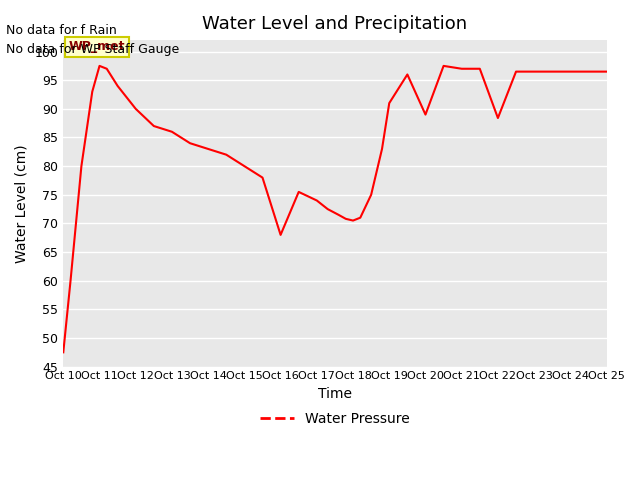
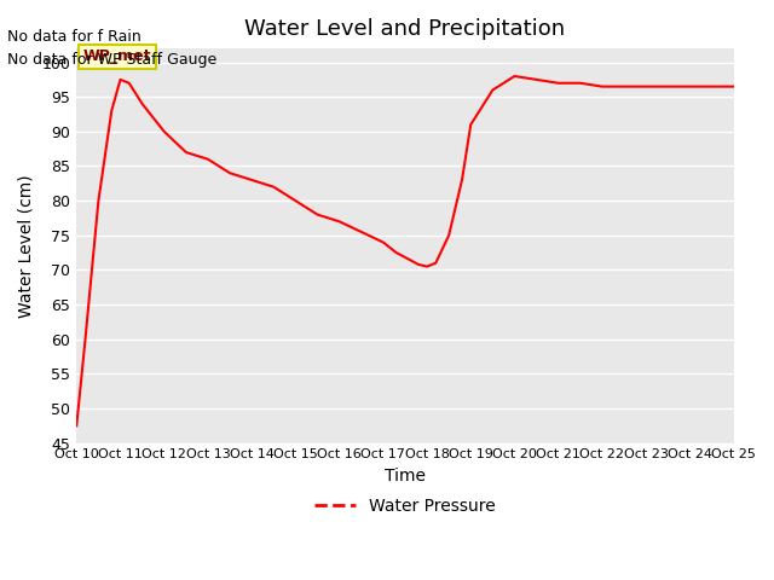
Oct 16: 68.0 -> 77.0
Oct 20: 89.0 -> 98.0
Oct 22: 88.4 -> 96.5
